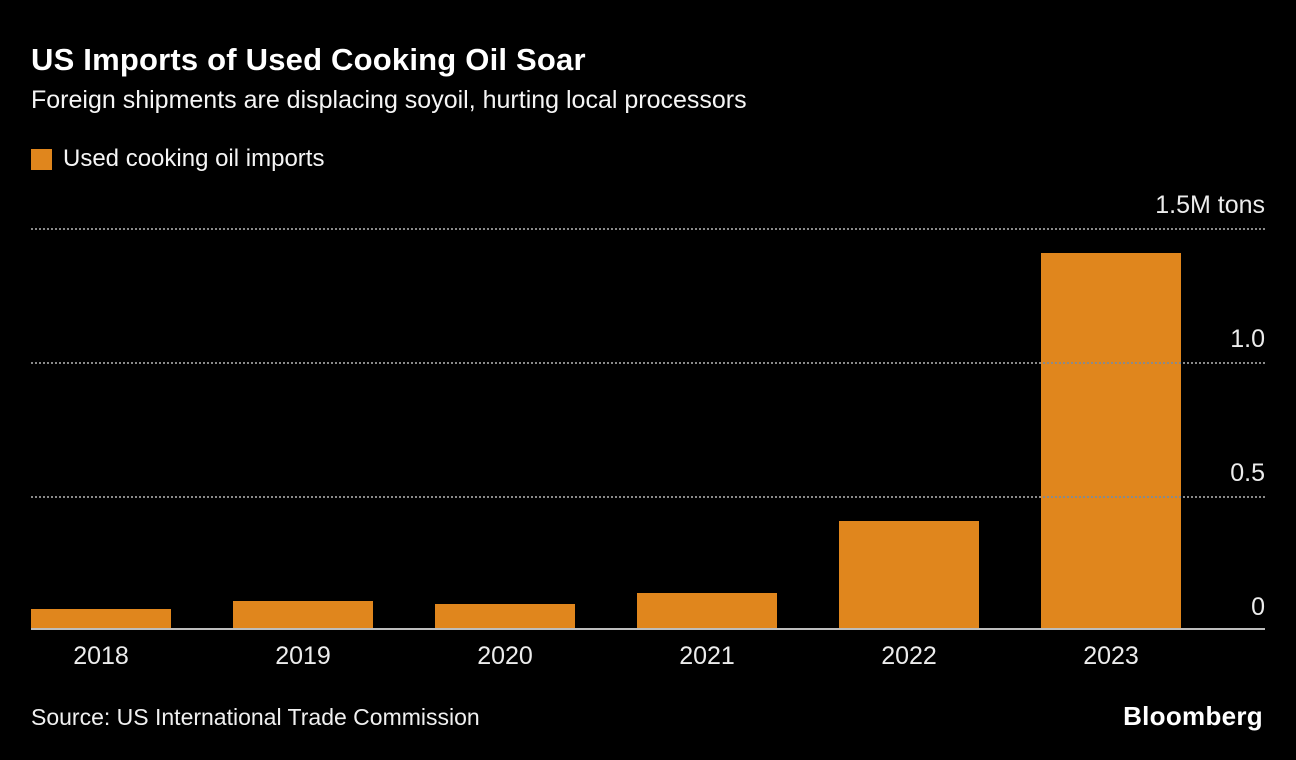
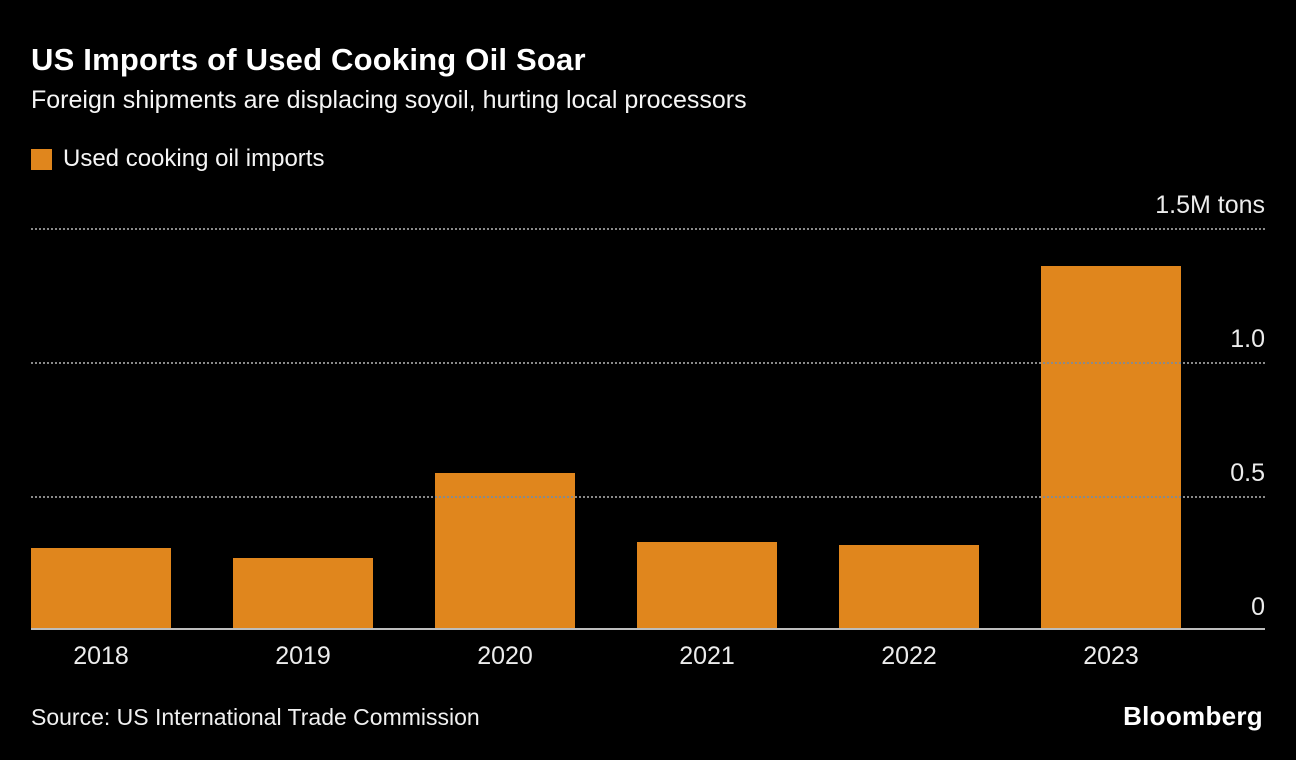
2018: 0.07 -> 0.30
2019: 0.10 -> 0.26
2020: 0.09 -> 0.58
2021: 0.13 -> 0.32
2022: 0.40 -> 0.31
2023: 1.40 -> 1.35
